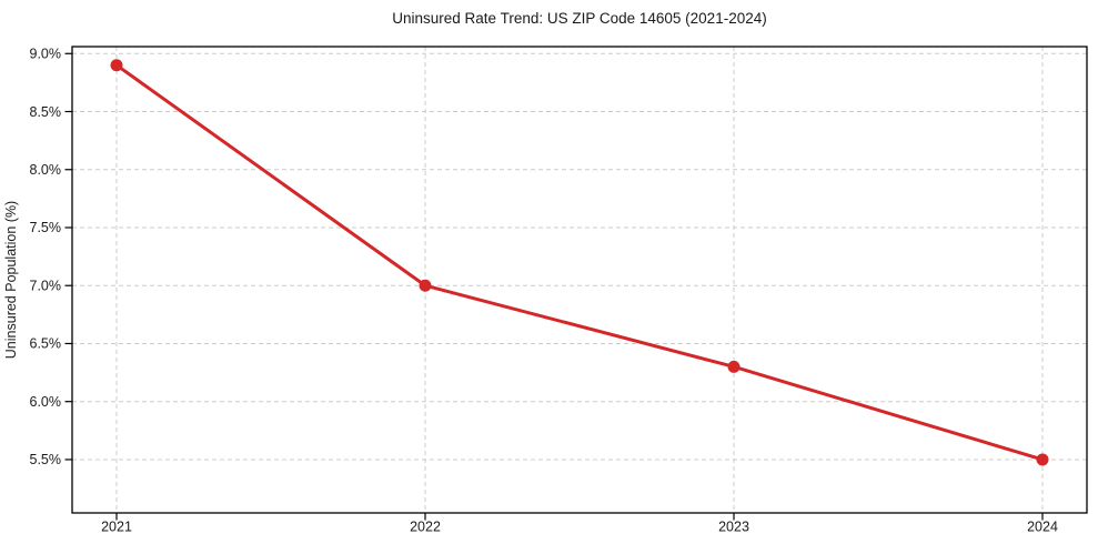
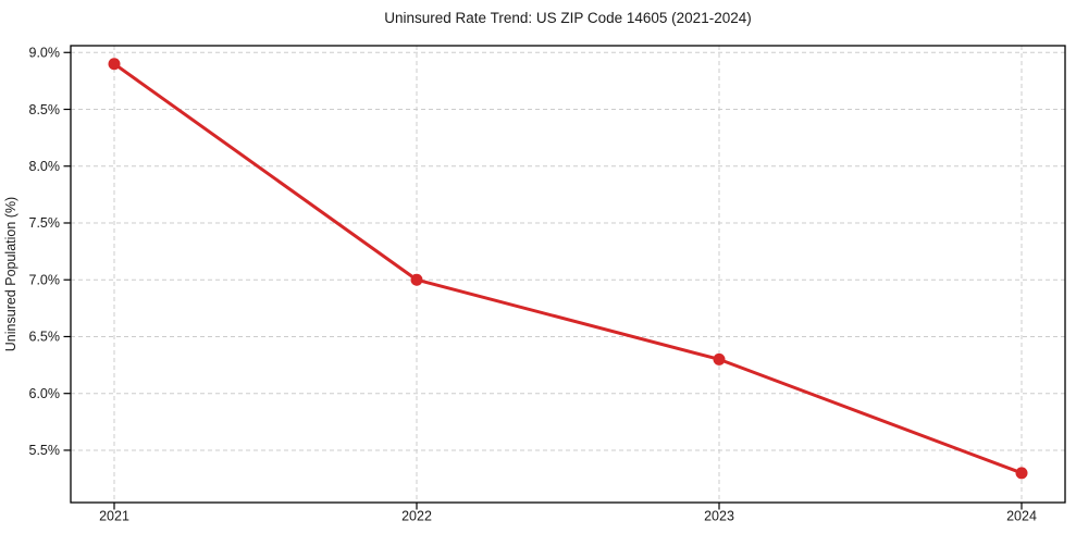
2024: 5.5% -> 5.3%
